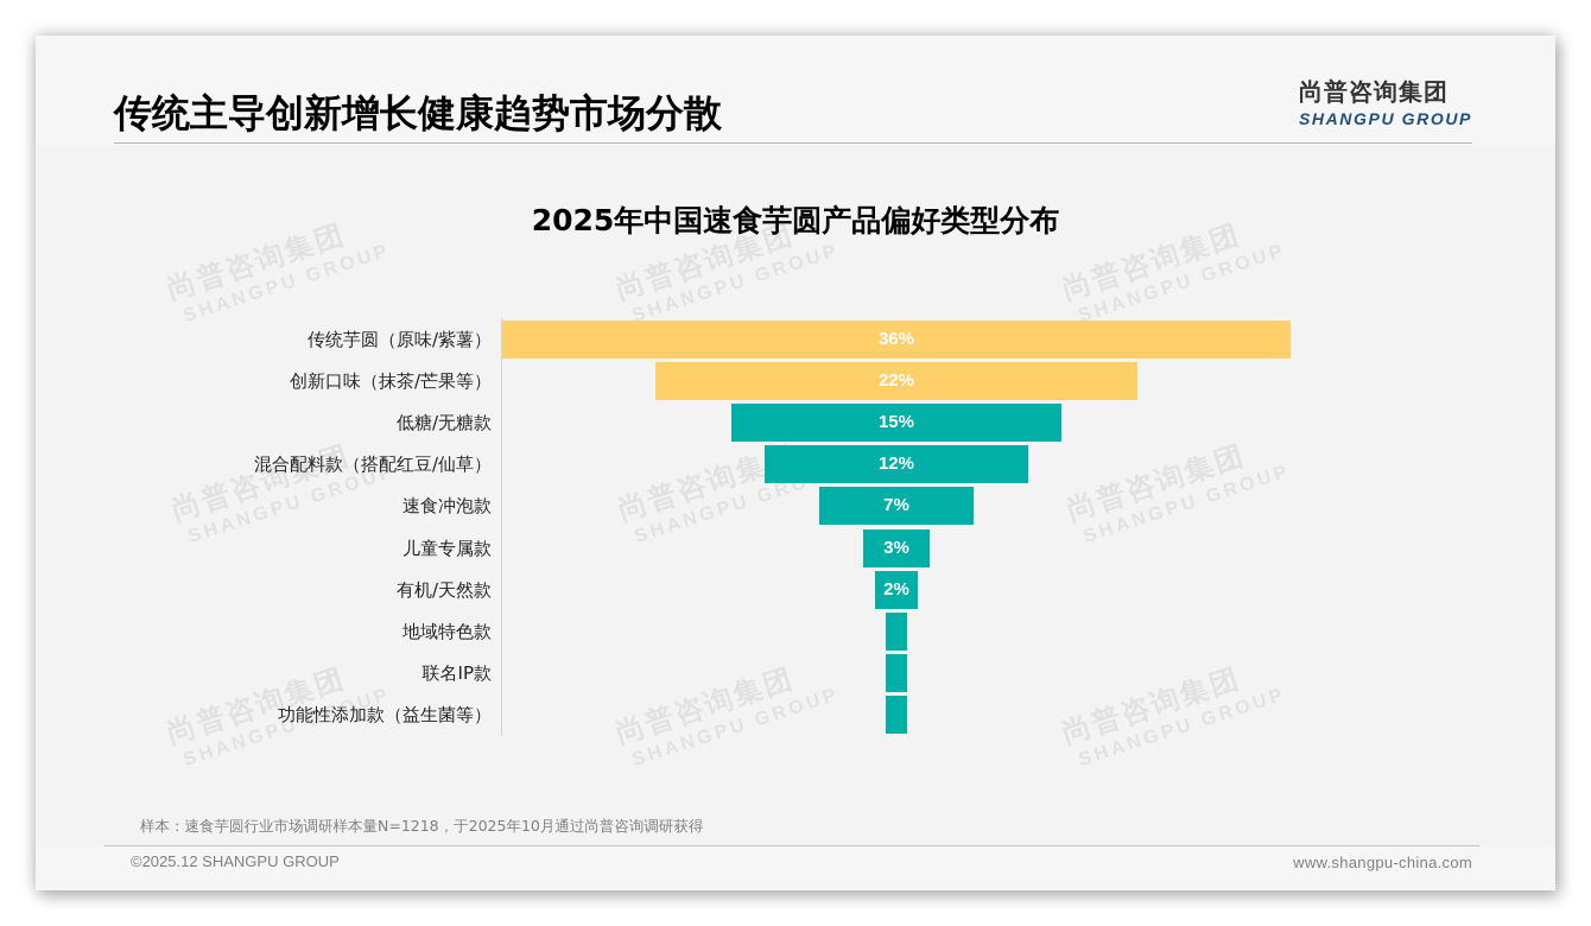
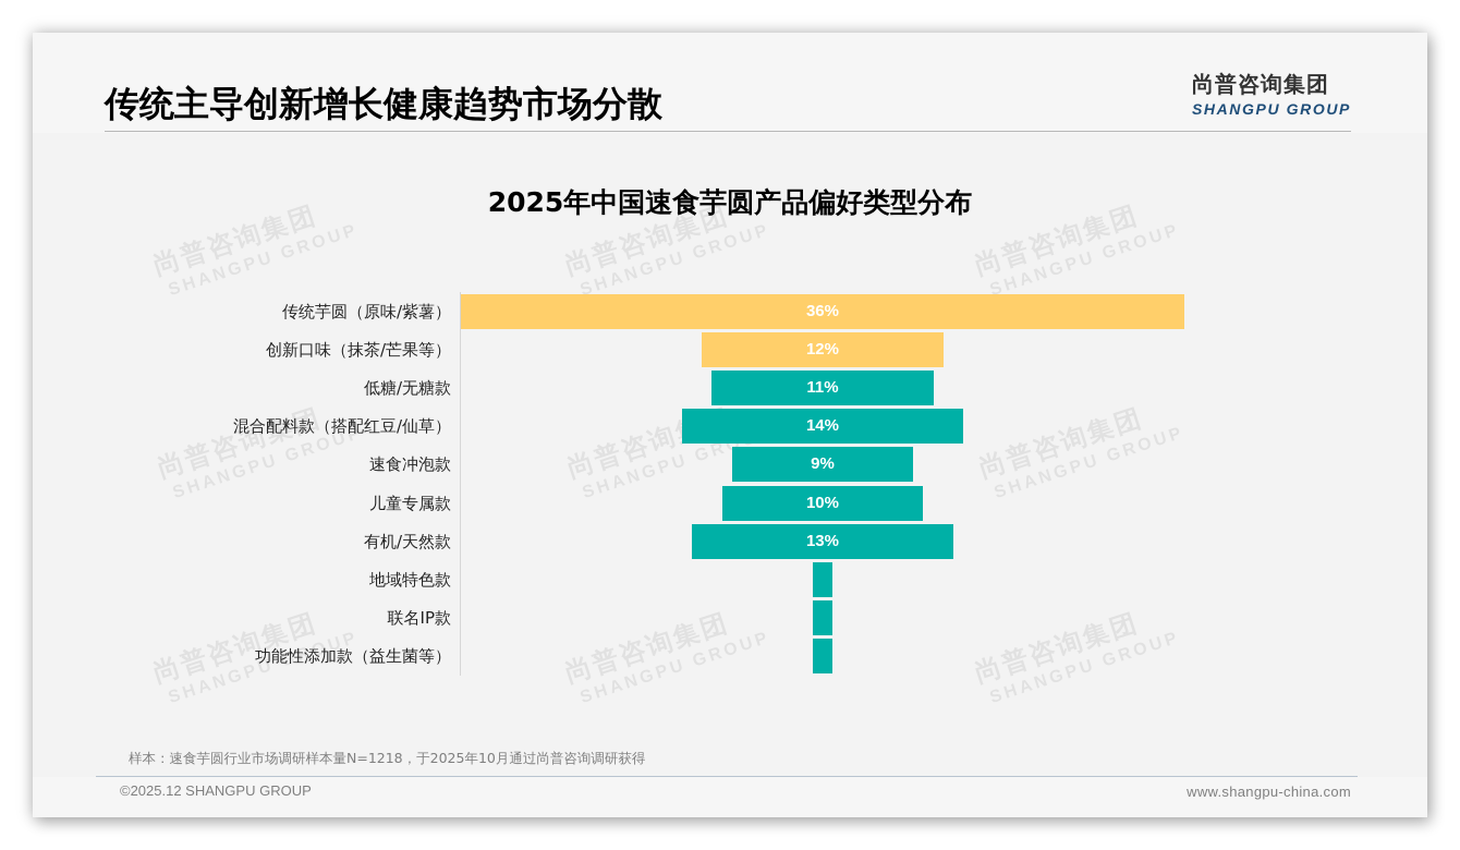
创新口味（抹茶/芒果等）: 22% -> 12%
低糖/无糖款: 15% -> 11%
混合配料款（搭配红豆/仙草）: 12% -> 14%
速食冲泡款: 7% -> 9%
儿童专属款: 3% -> 10%
有机/天然款: 2% -> 13%
